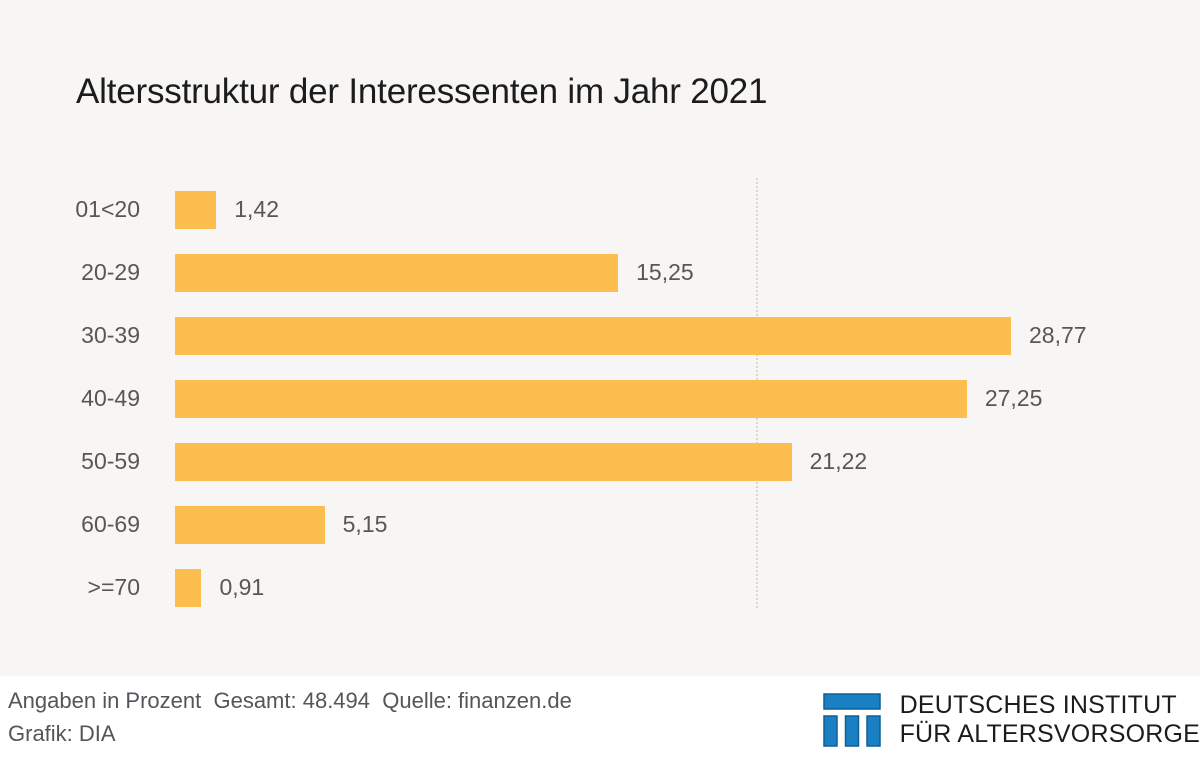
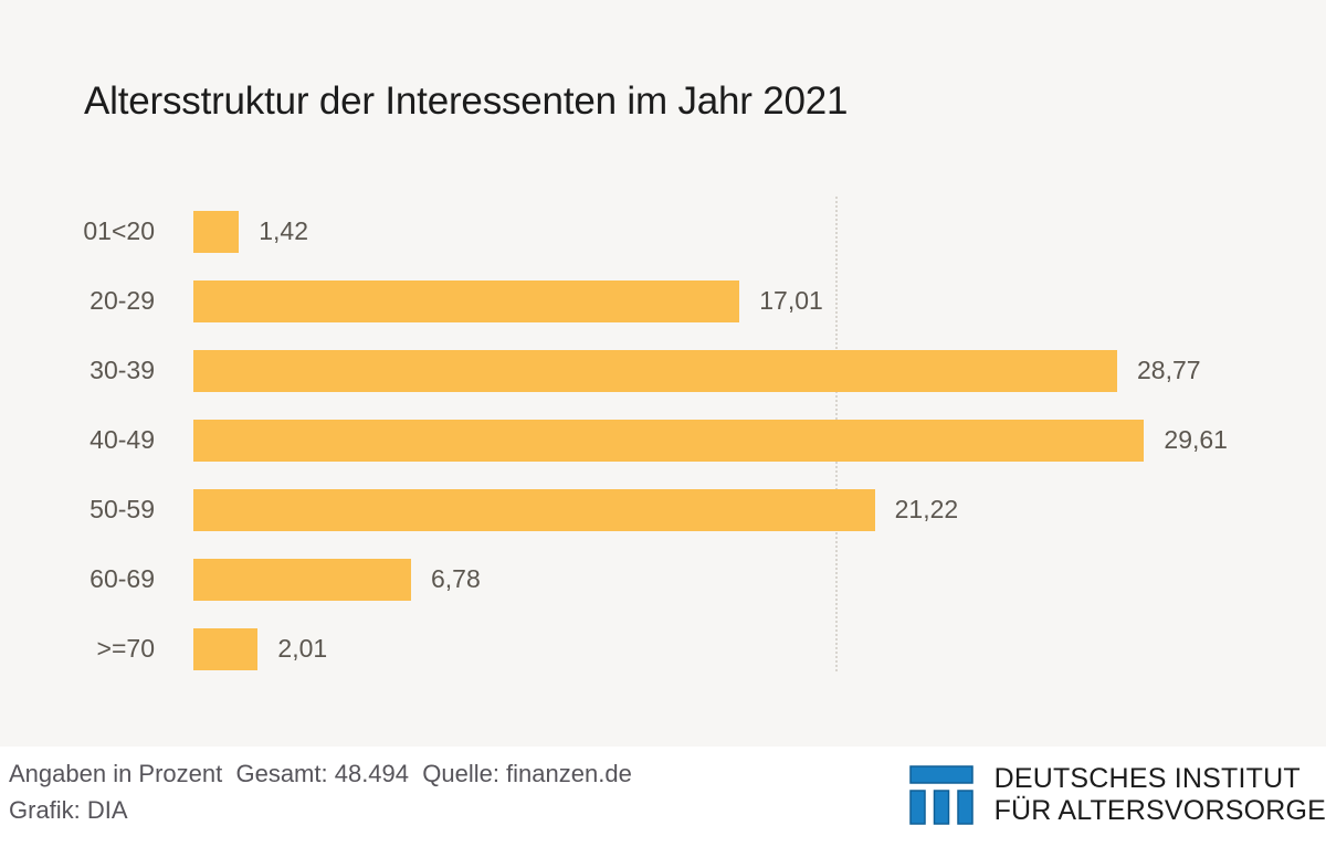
20-29: 15,25 -> 17,01
40-49: 27,25 -> 29,61
60-69: 5,15 -> 6,78
>=70: 0,91 -> 2,01
